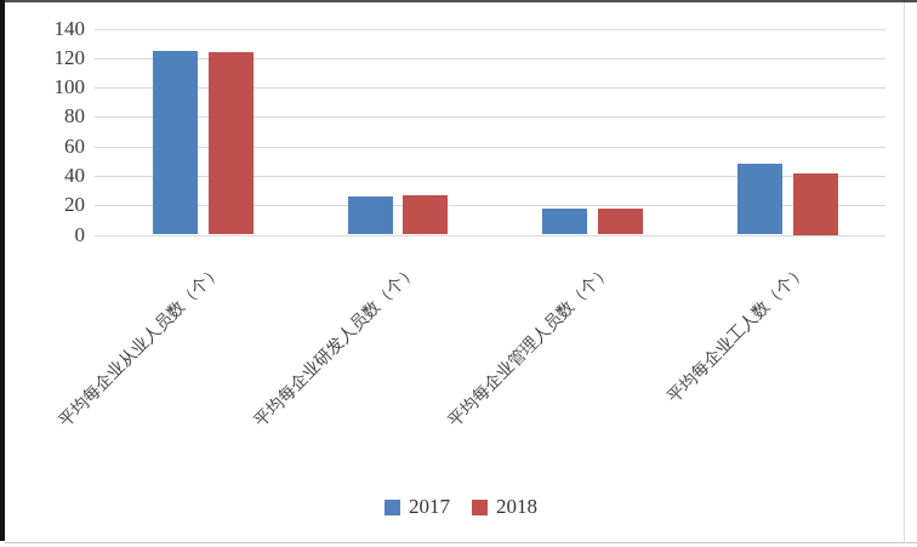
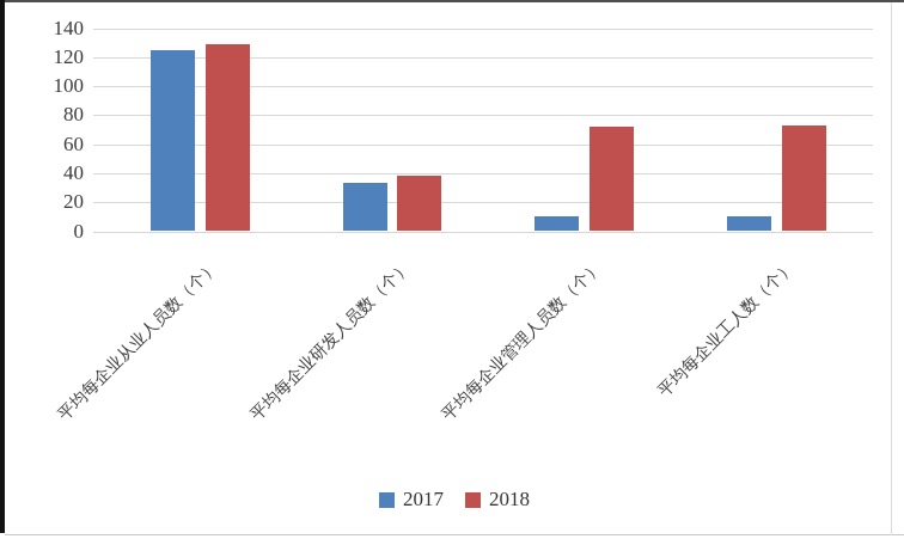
2018/平均每企业从业人员数（个）: 124 -> 129
2017/平均每企业研发人员数（个）: 26 -> 33
2018/平均每企业研发人员数（个）: 27 -> 38
2017/平均每企业管理人员数（个）: 18 -> 10
2018/平均每企业管理人员数（个）: 18 -> 72
2017/平均每企业工人数（个）: 48 -> 10
2018/平均每企业工人数（个）: 42 -> 73
